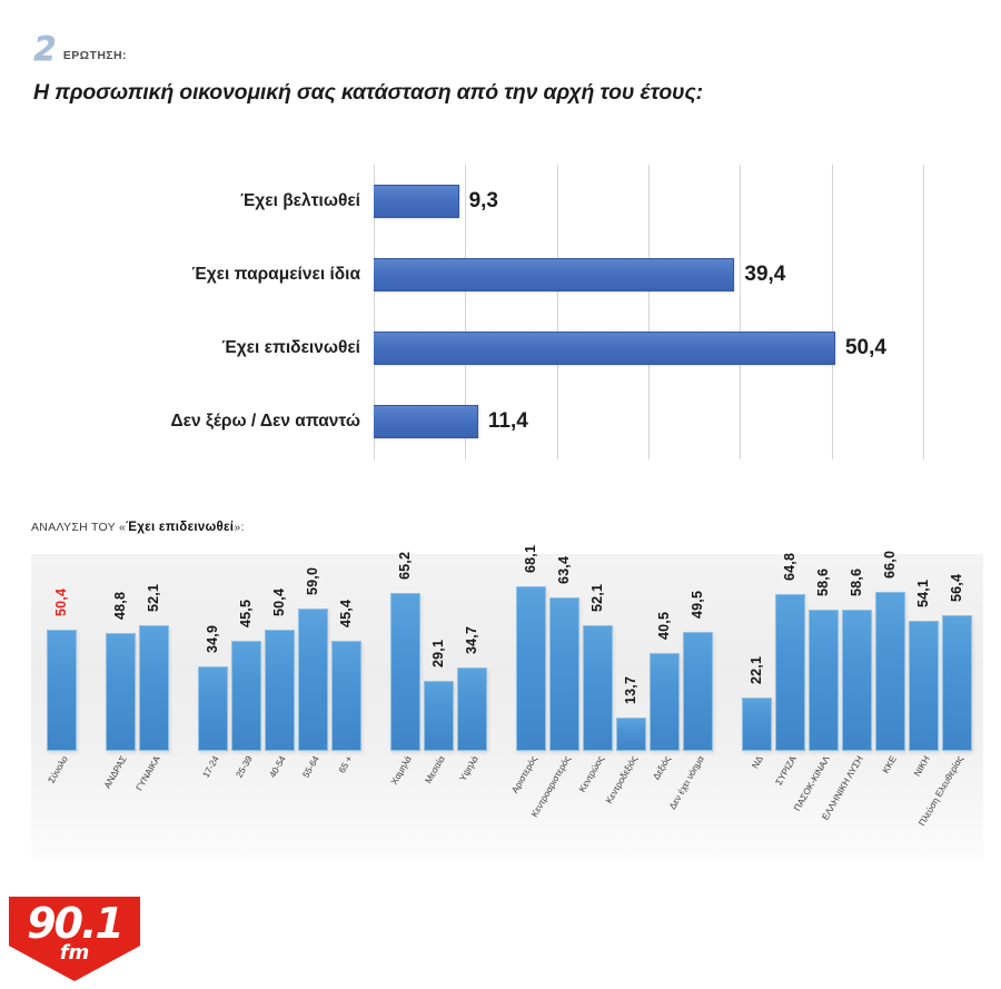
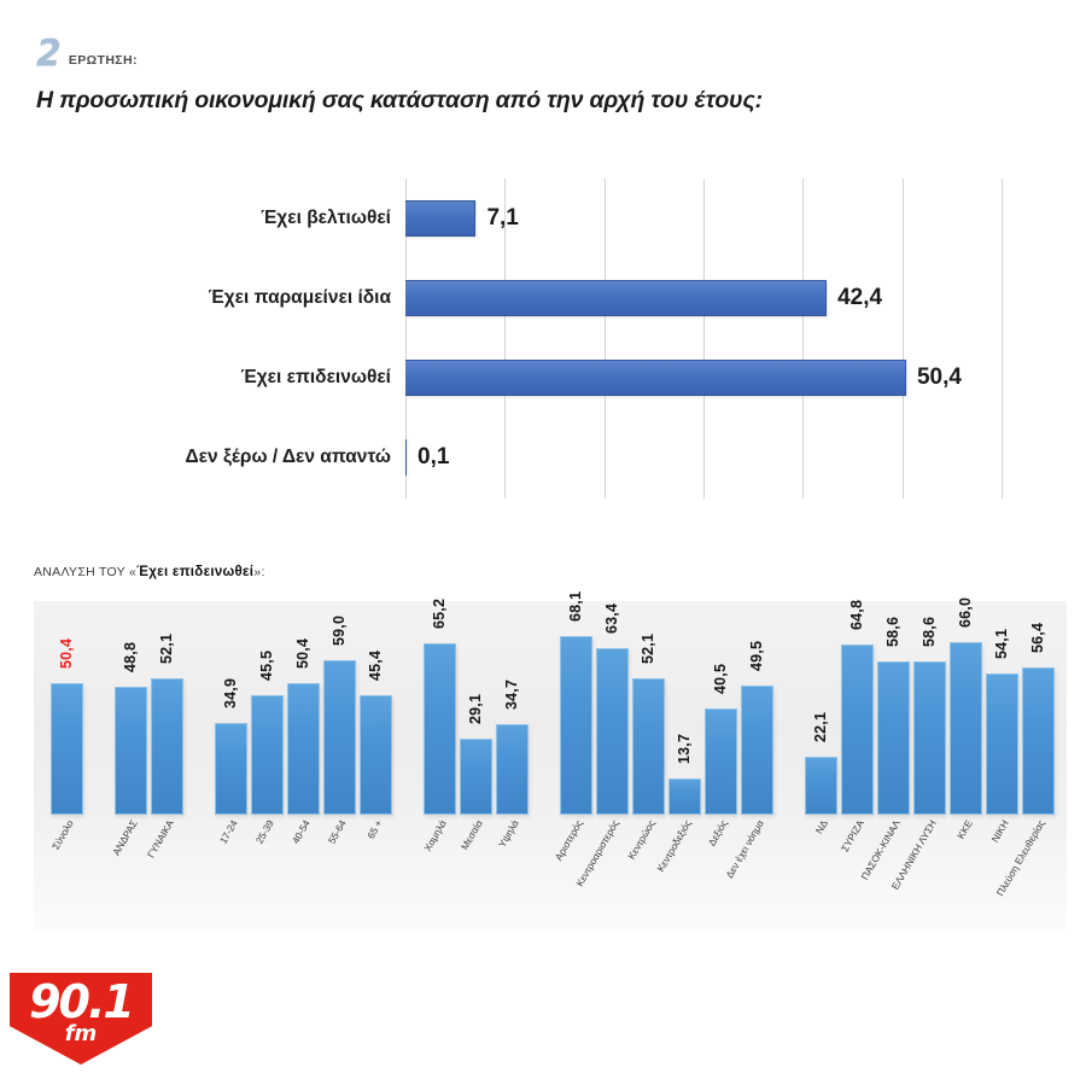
Η προσωπική οικονομική σας κατάσταση από την αρχή του έτους:/Έχει βελτιωθεί: 9,3 -> 7,1
Η προσωπική οικονομική σας κατάσταση από την αρχή του έτους:/Έχει παραμείνει ίδια: 39,4 -> 42,4
Η προσωπική οικονομική σας κατάσταση από την αρχή του έτους:/Δεν ξέρω / Δεν απαντώ: 11,4 -> 0,1
